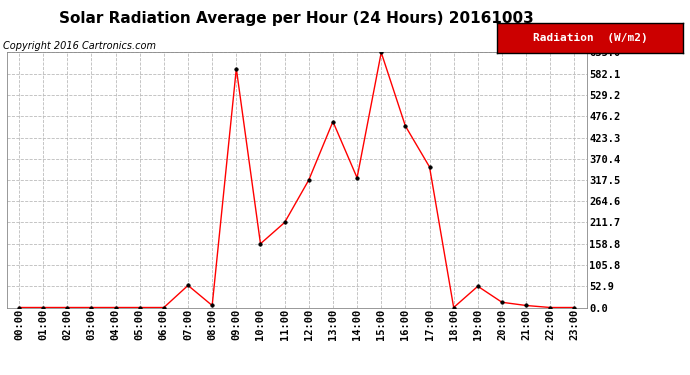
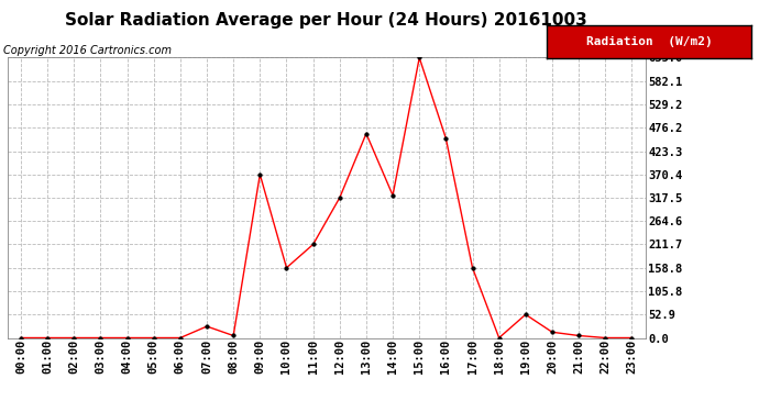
07:00: 55 -> 26
09:00: 595 -> 370
17:00: 350 -> 159
